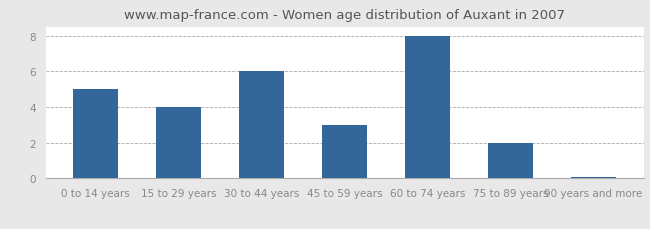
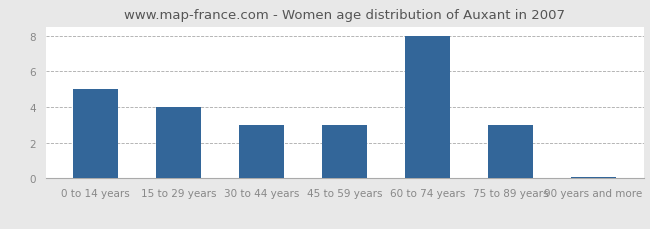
30 to 44 years: 6.0 -> 3.0
75 to 89 years: 2.0 -> 3.0
